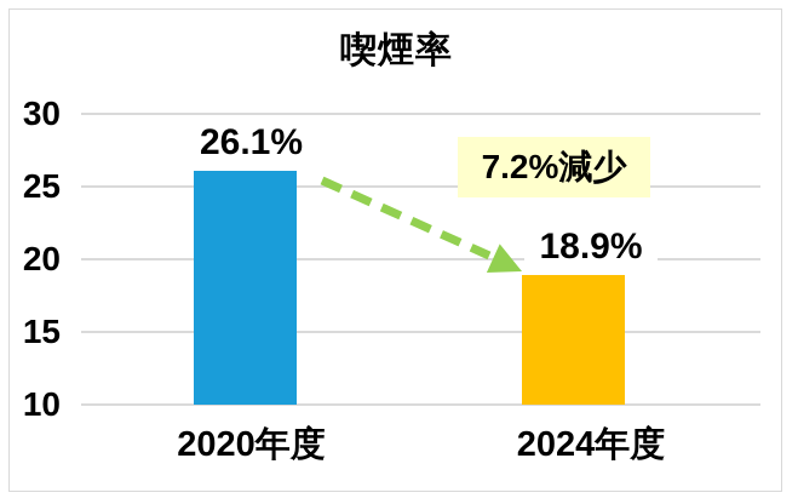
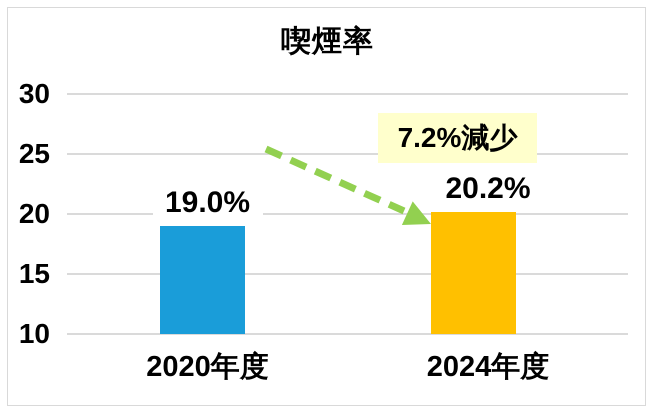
2020年度: 26.1% -> 19.0%
2024年度: 18.9% -> 20.2%
